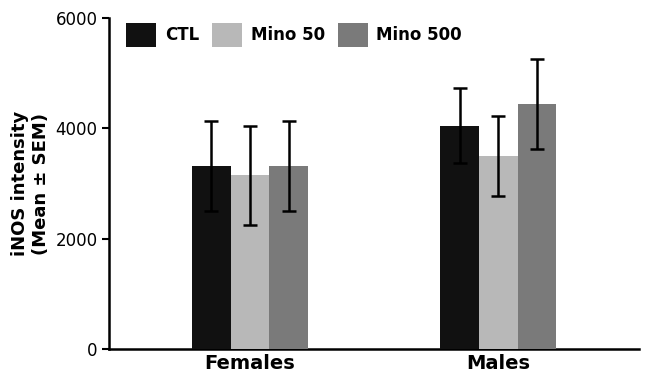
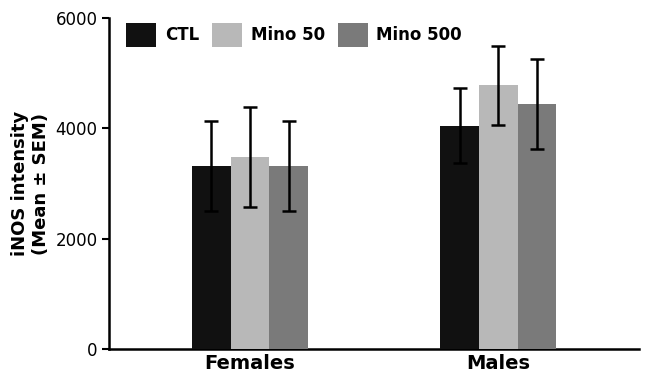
Mino 50/Females: 3150 -> 3480
Mino 50/Males: 3500 -> 4780
